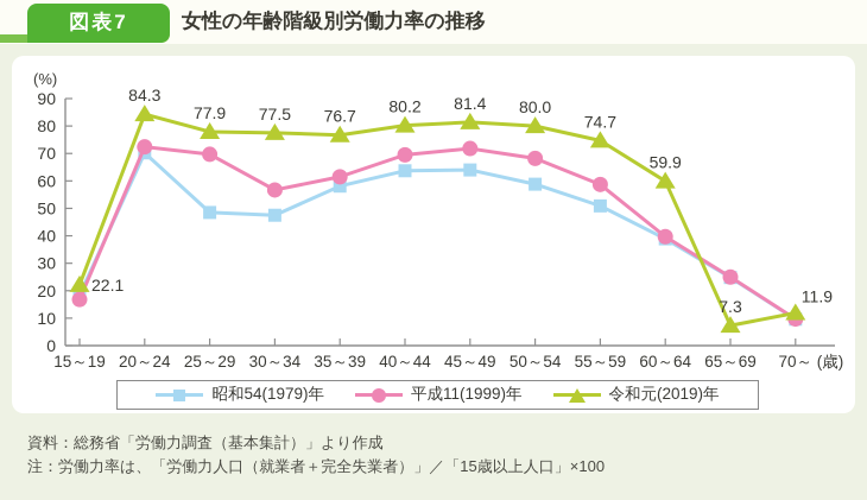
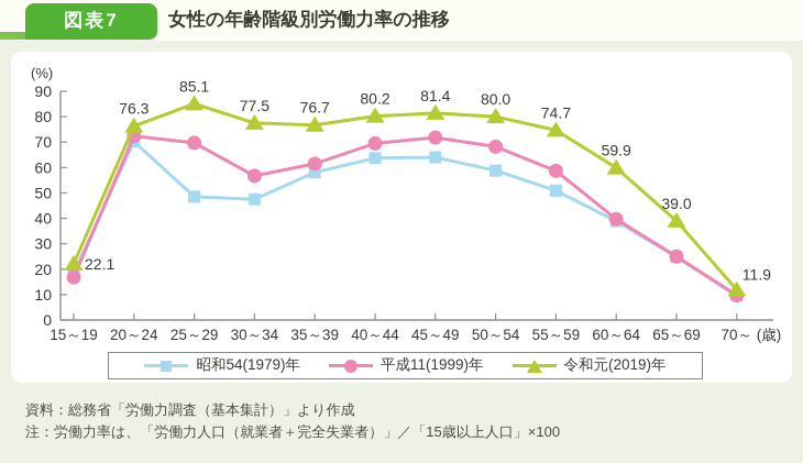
令和元(2019)年/20～24: 84.3 -> 76.3
令和元(2019)年/25～29: 77.9 -> 85.1
令和元(2019)年/65～69: 7.3 -> 39.0
